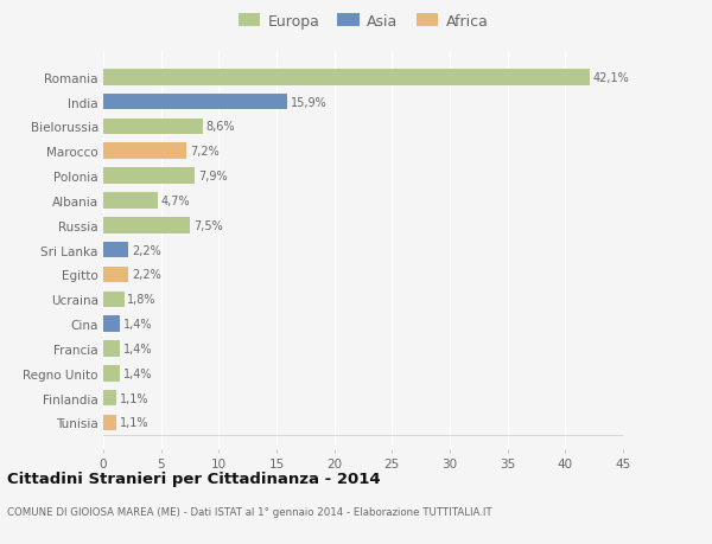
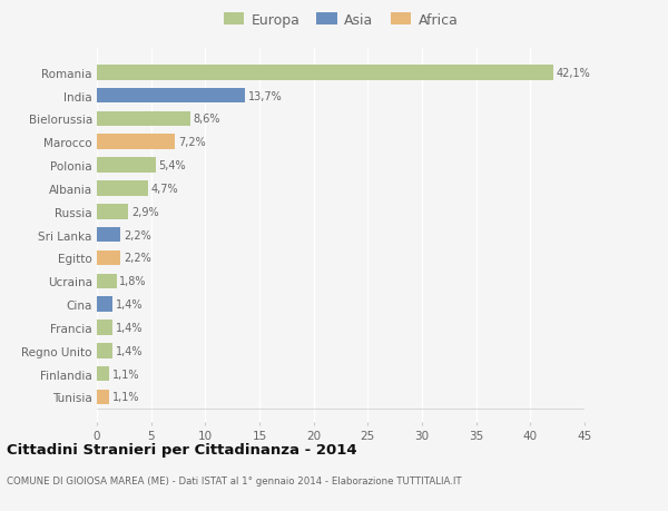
India: 15,9% -> 13,7%
Polonia: 7,9% -> 5,4%
Russia: 7,5% -> 2,9%
